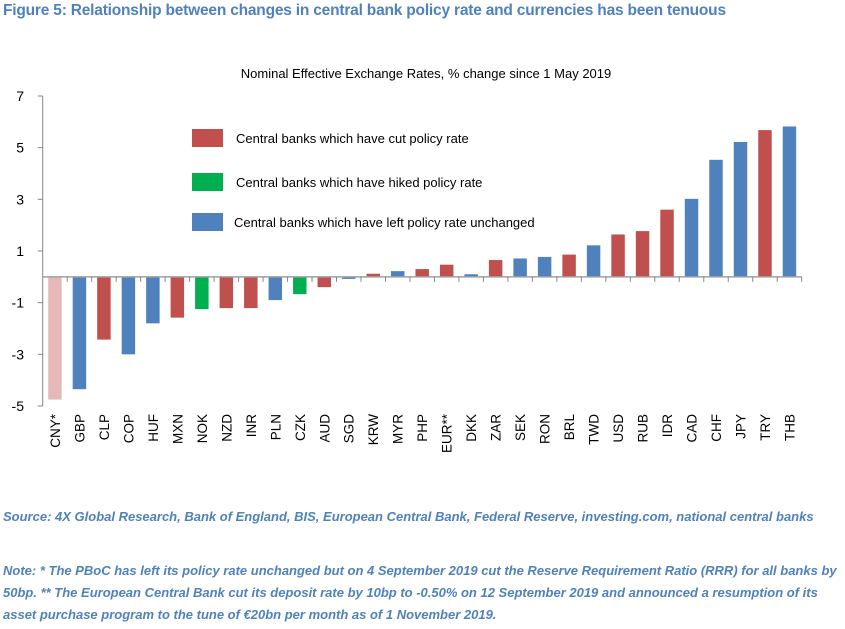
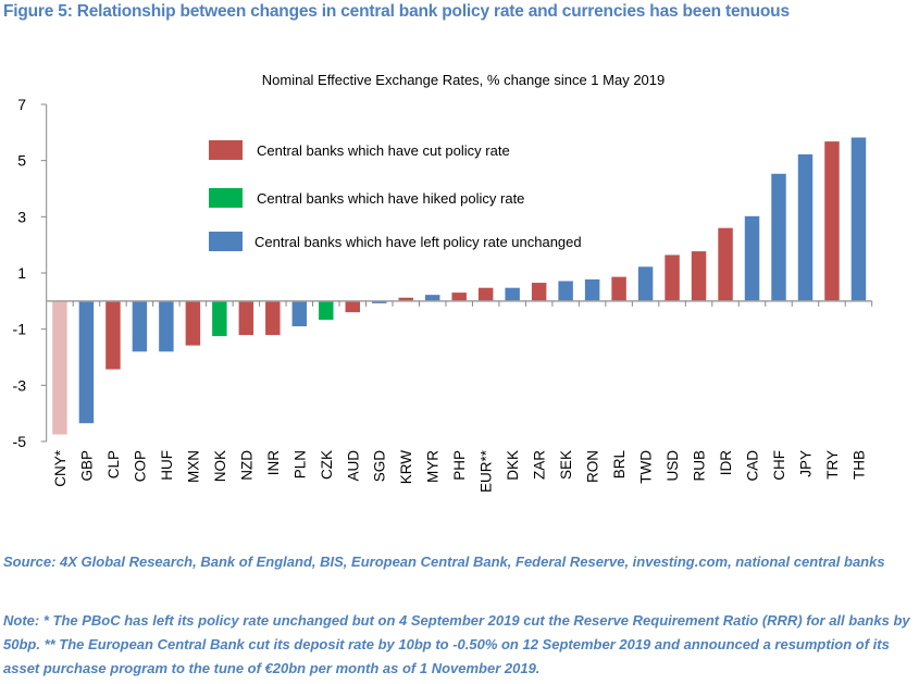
COP: -3.0 -> -1.8
DKK: 0.1 -> 0.5
